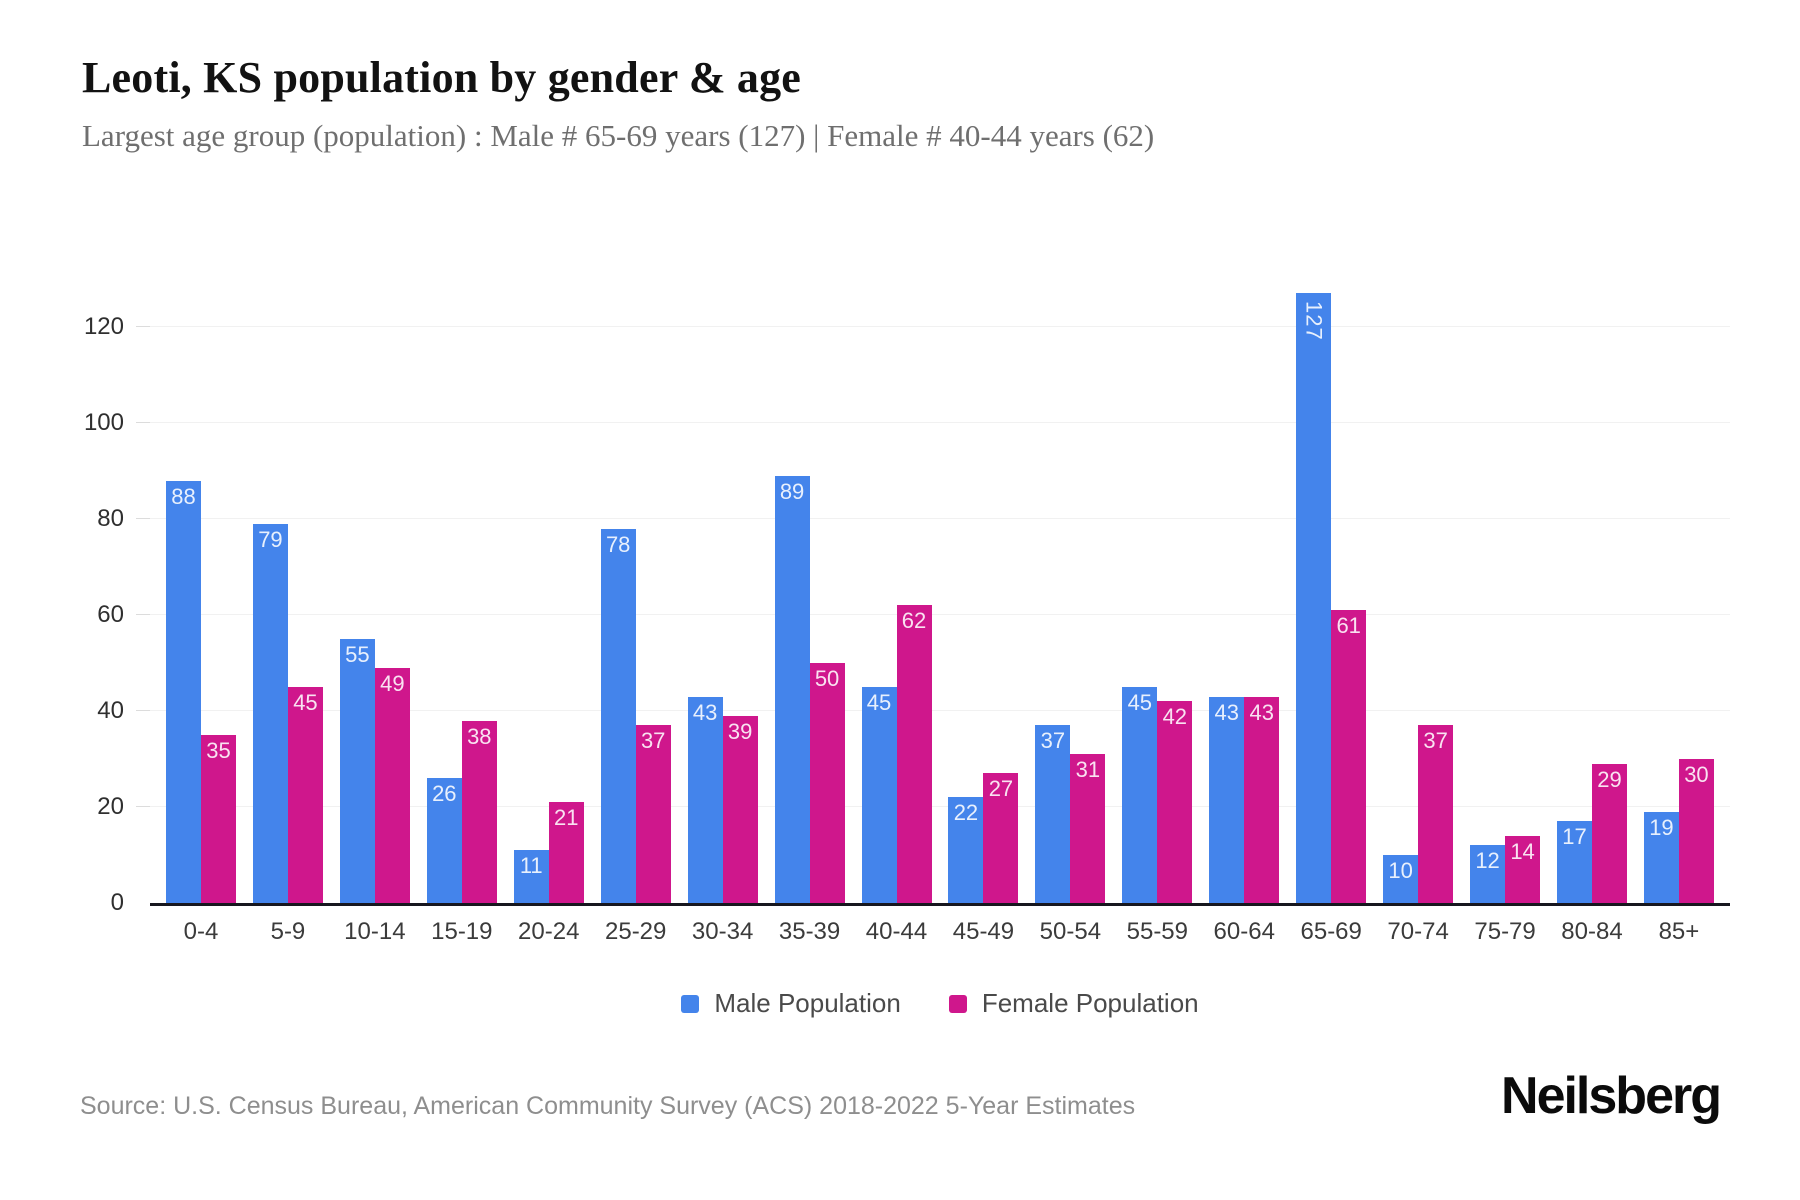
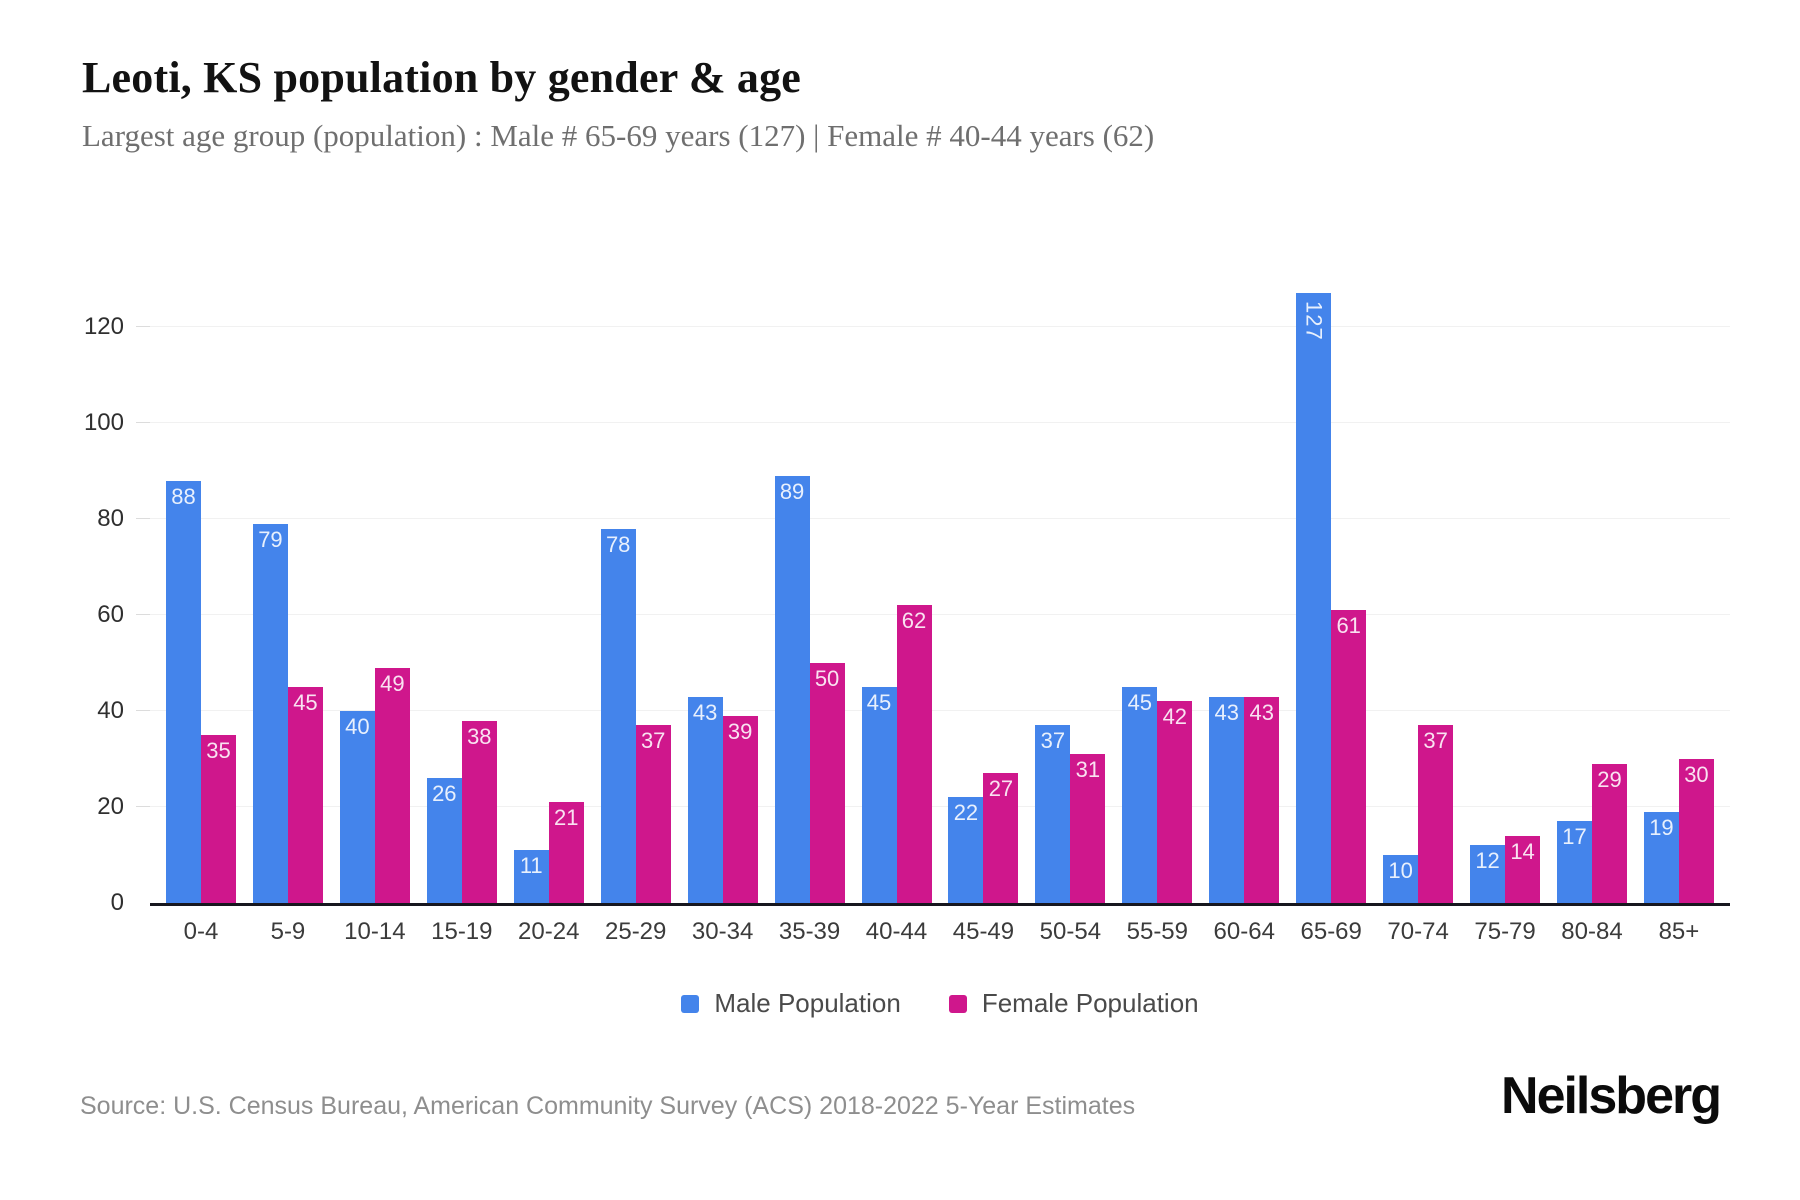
Male Population/10-14: 55 -> 40
